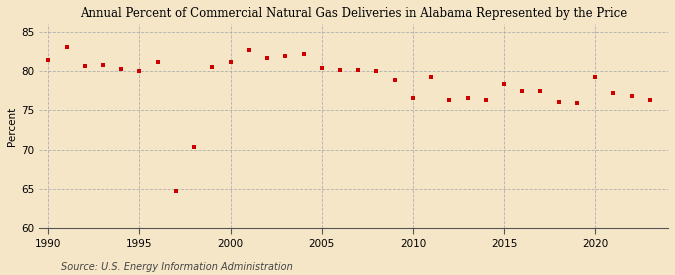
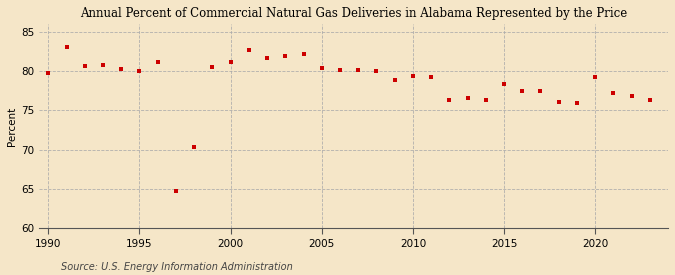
1990: 81.4 -> 79.8
2010: 76.6 -> 79.4
